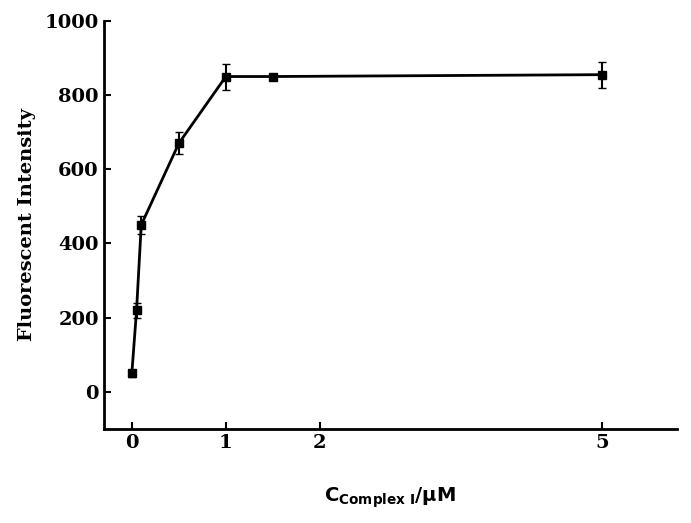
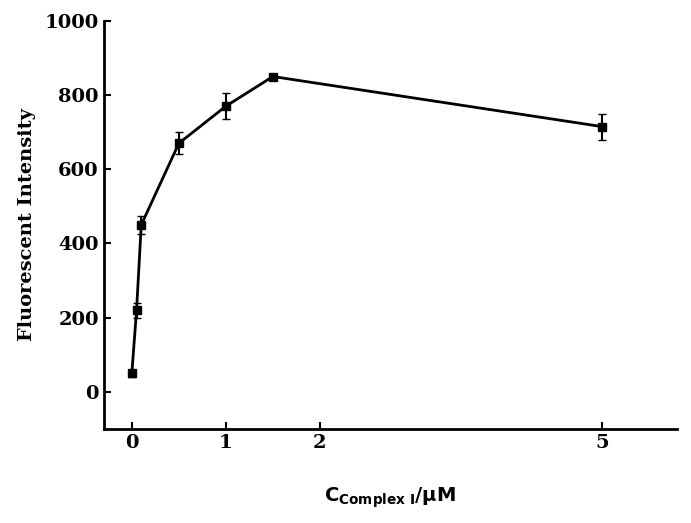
1: 850 -> 770
5: 855 -> 715
